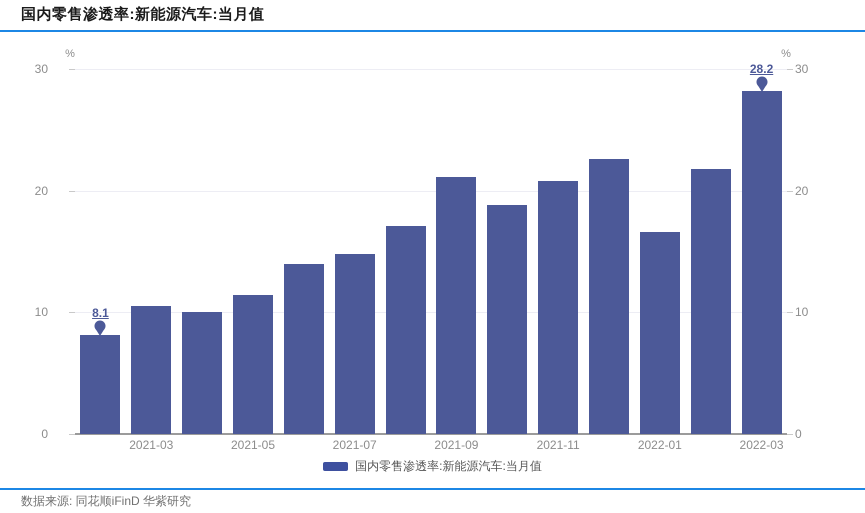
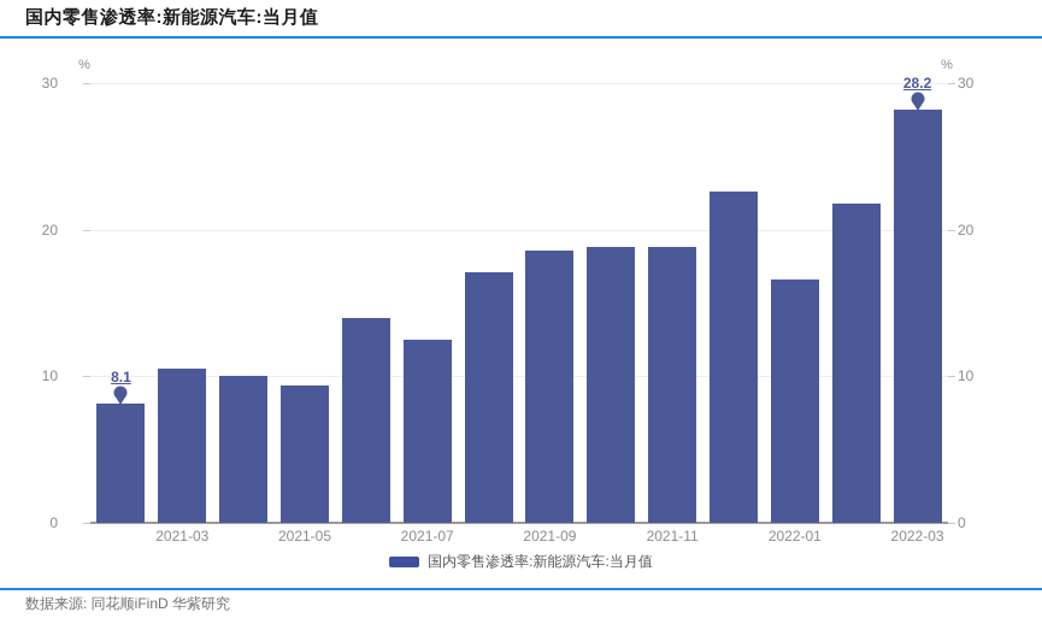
2021-05: 11.4 -> 9.4
2021-07: 14.8 -> 12.5
2021-09: 21.1 -> 18.6
2021-11: 20.8 -> 18.8
